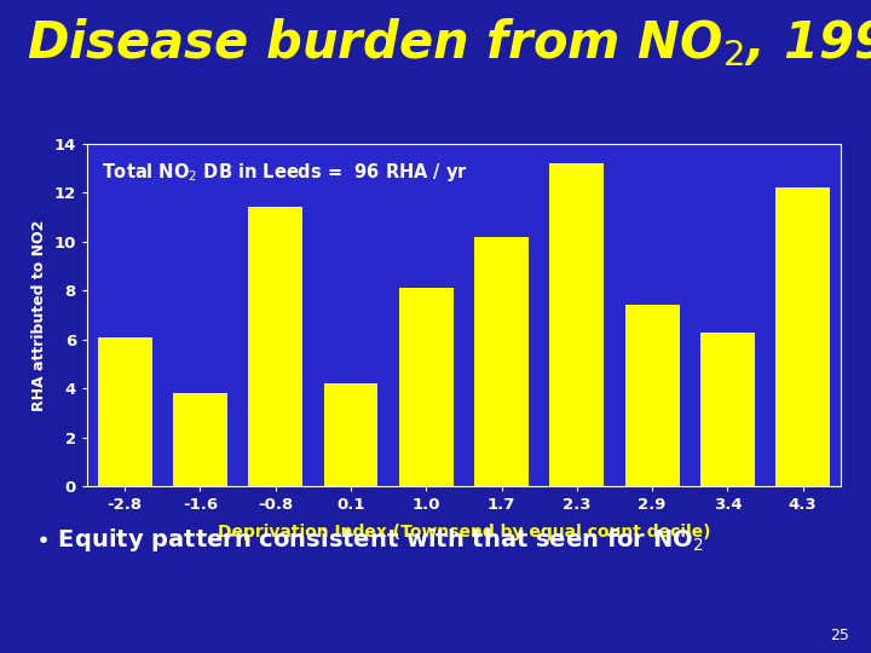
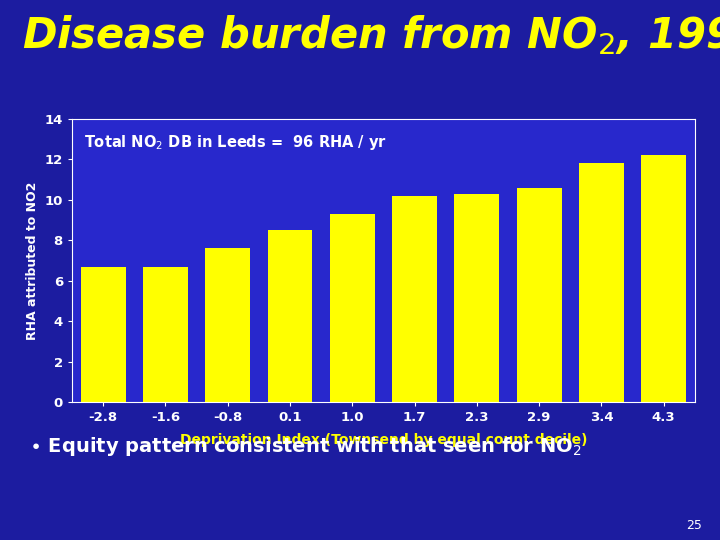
-2.8: 6.1 -> 6.7
-1.6: 3.8 -> 6.7
-0.8: 11.4 -> 7.6
0.1: 4.2 -> 8.5
1.0: 8.1 -> 9.3
2.3: 13.2 -> 10.3
2.9: 7.4 -> 10.6
3.4: 6.3 -> 11.8
